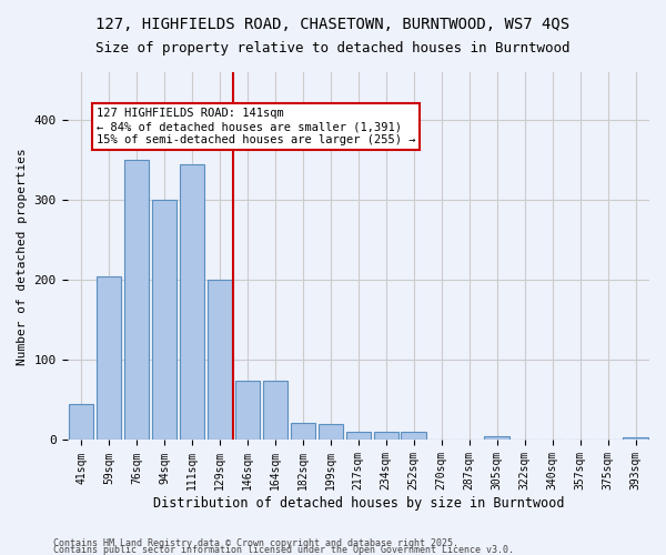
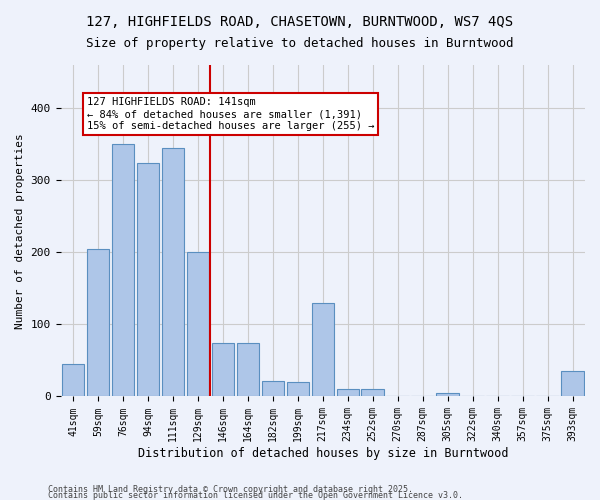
94sqm: 300 -> 324
217sqm: 10 -> 130
393sqm: 3 -> 36
